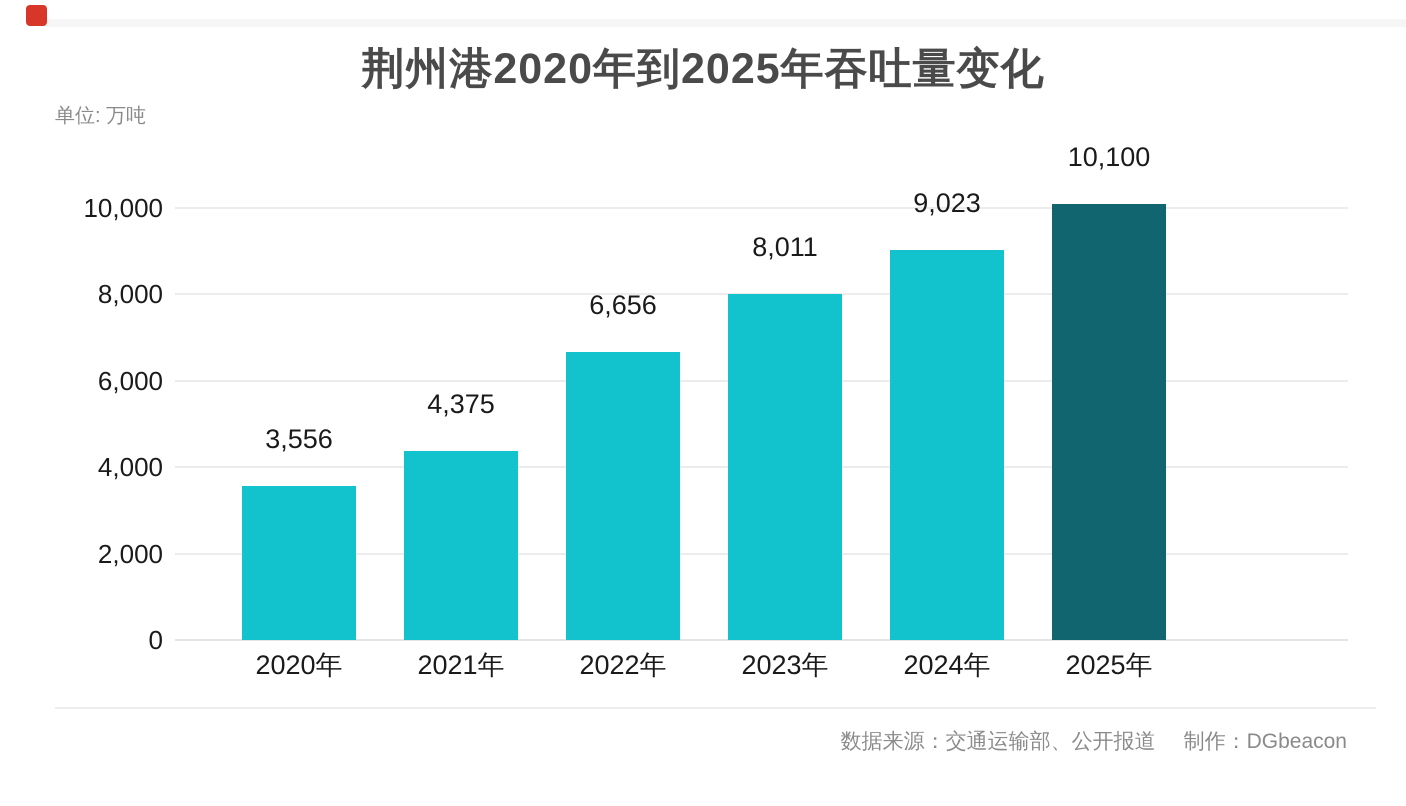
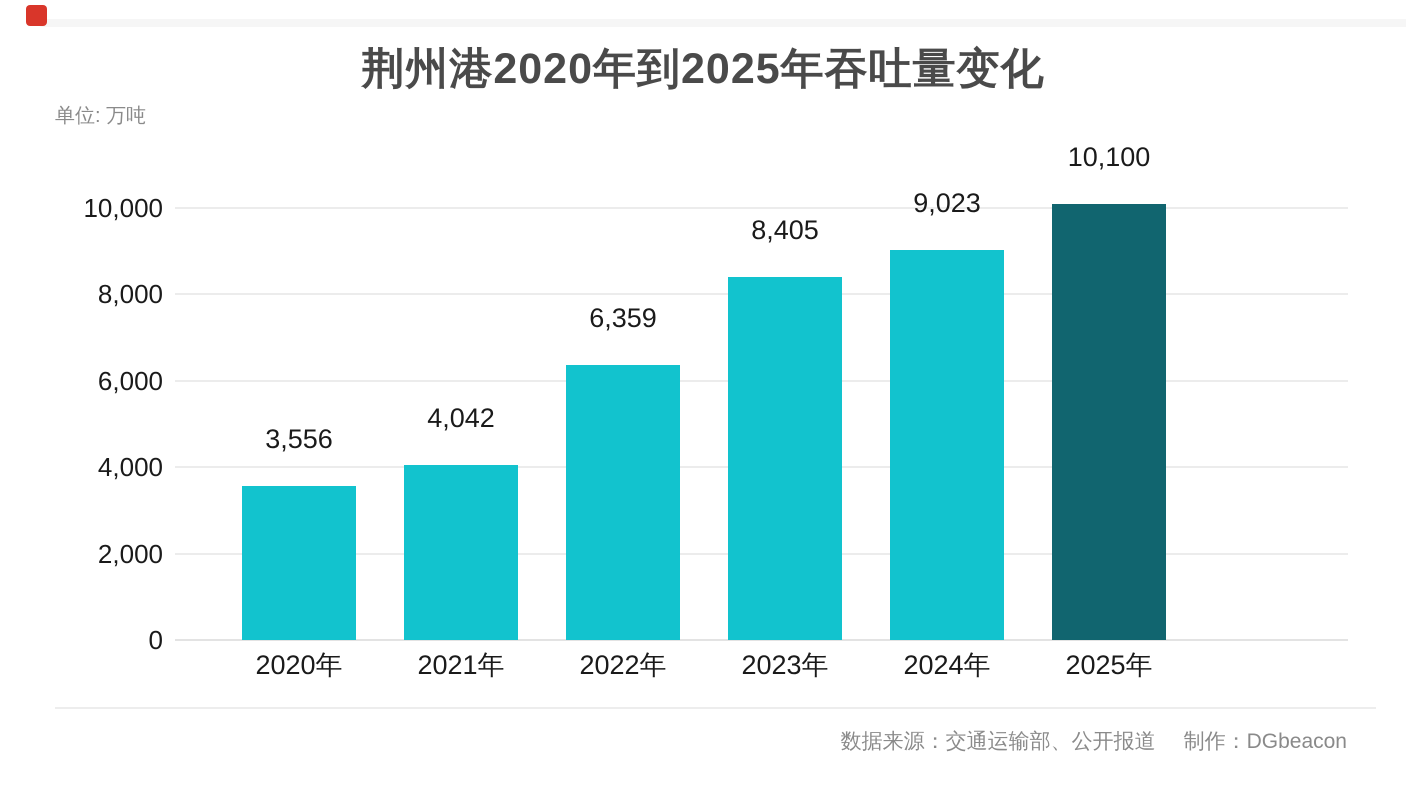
2021年: 4,375 -> 4,042
2022年: 6,656 -> 6,359
2023年: 8,011 -> 8,405
